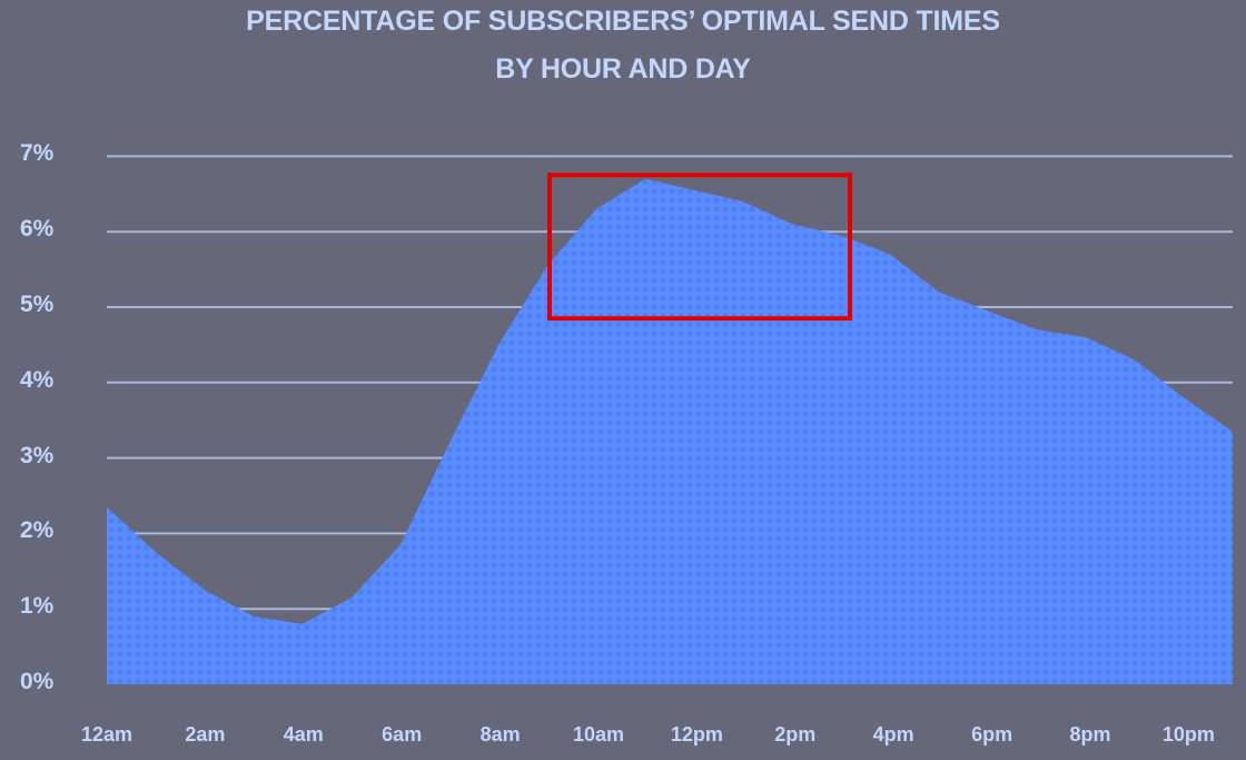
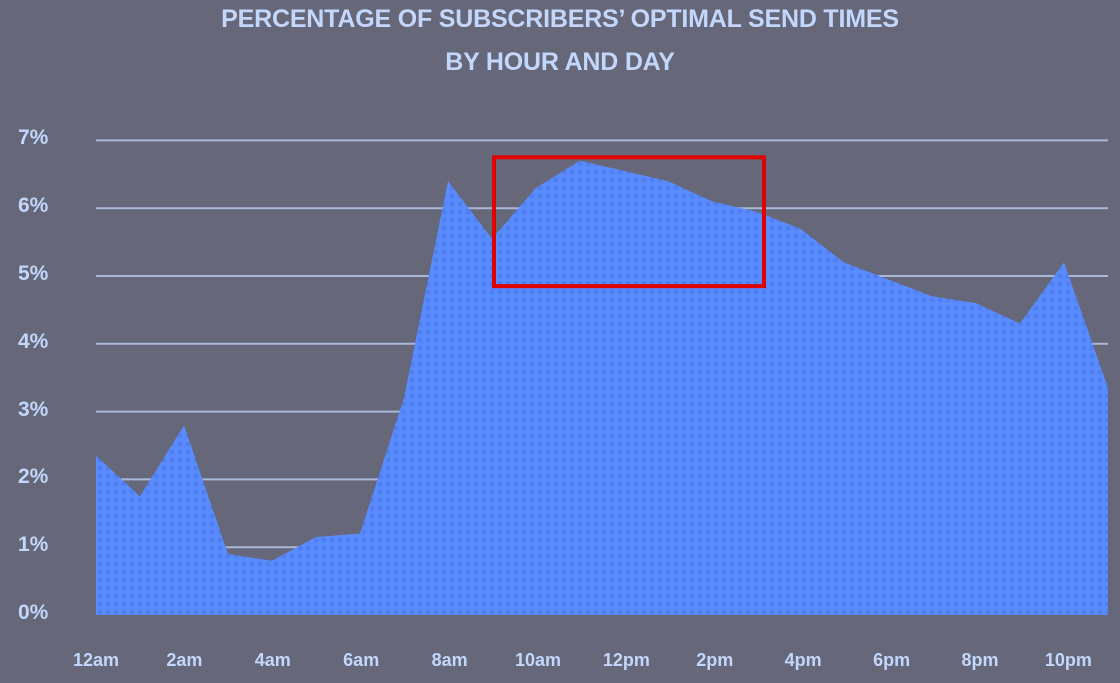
2am: 1.2% -> 2.8%
6am: 1.9% -> 1.2%
8am: 4.5% -> 6.4%
10pm: 3.8% -> 5.2%
